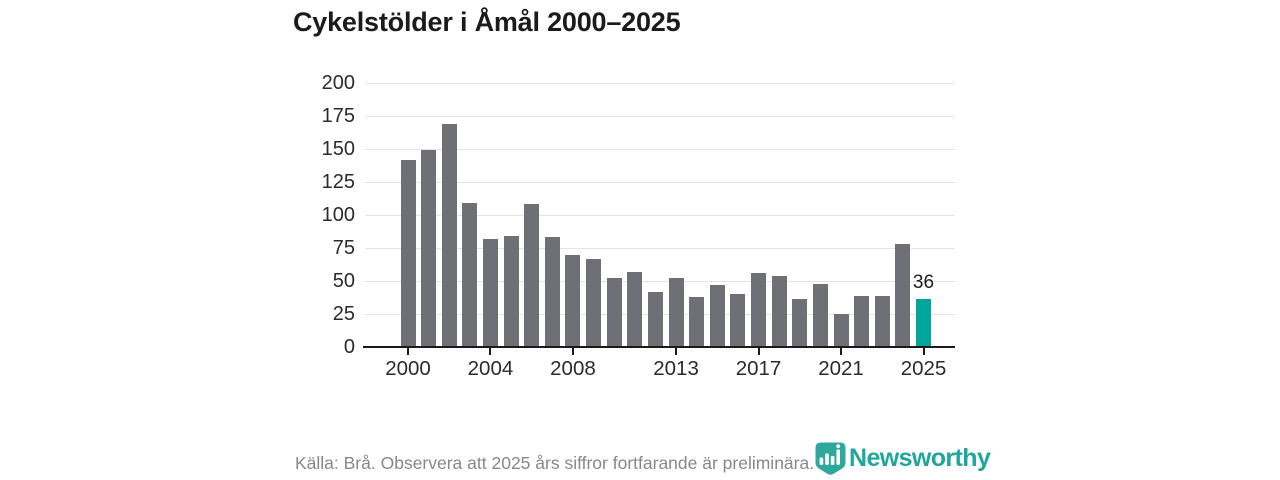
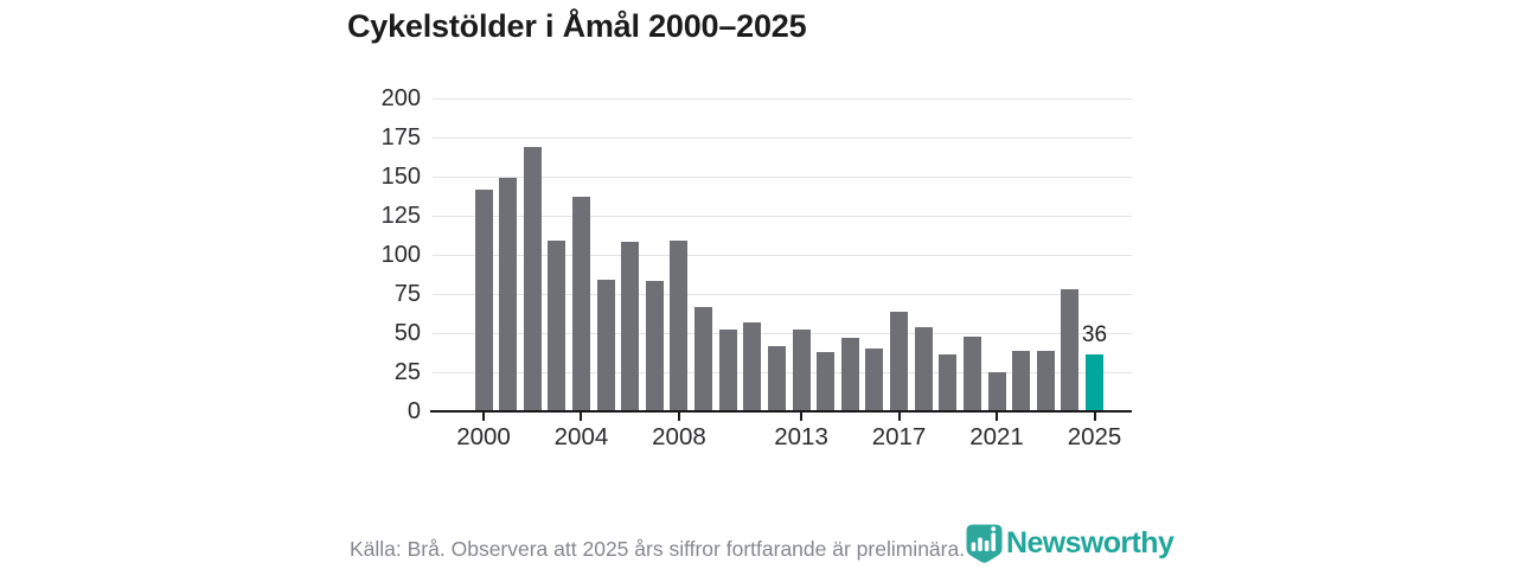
2004: 82 -> 137
2008: 70 -> 109
2017: 56 -> 64
